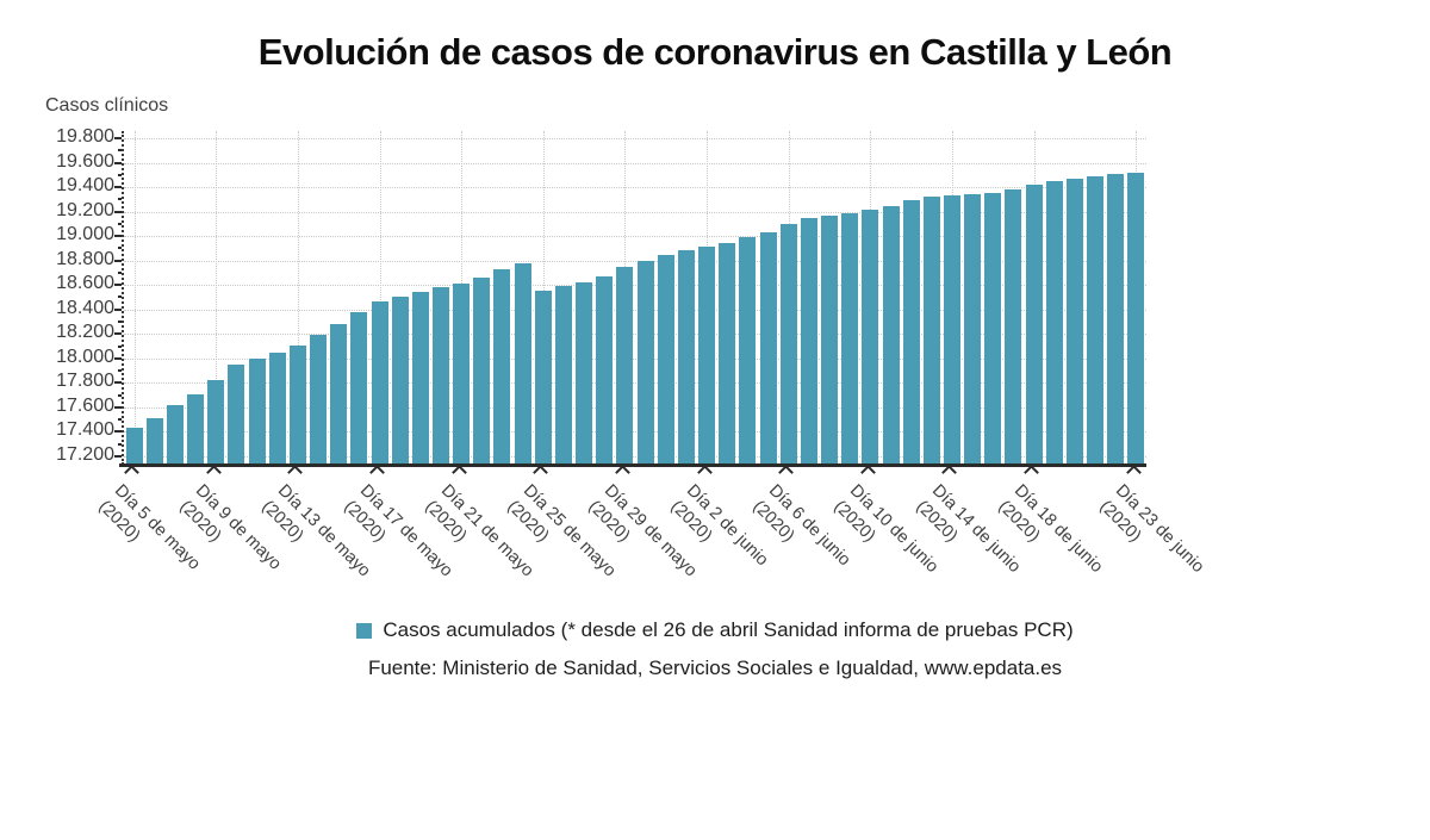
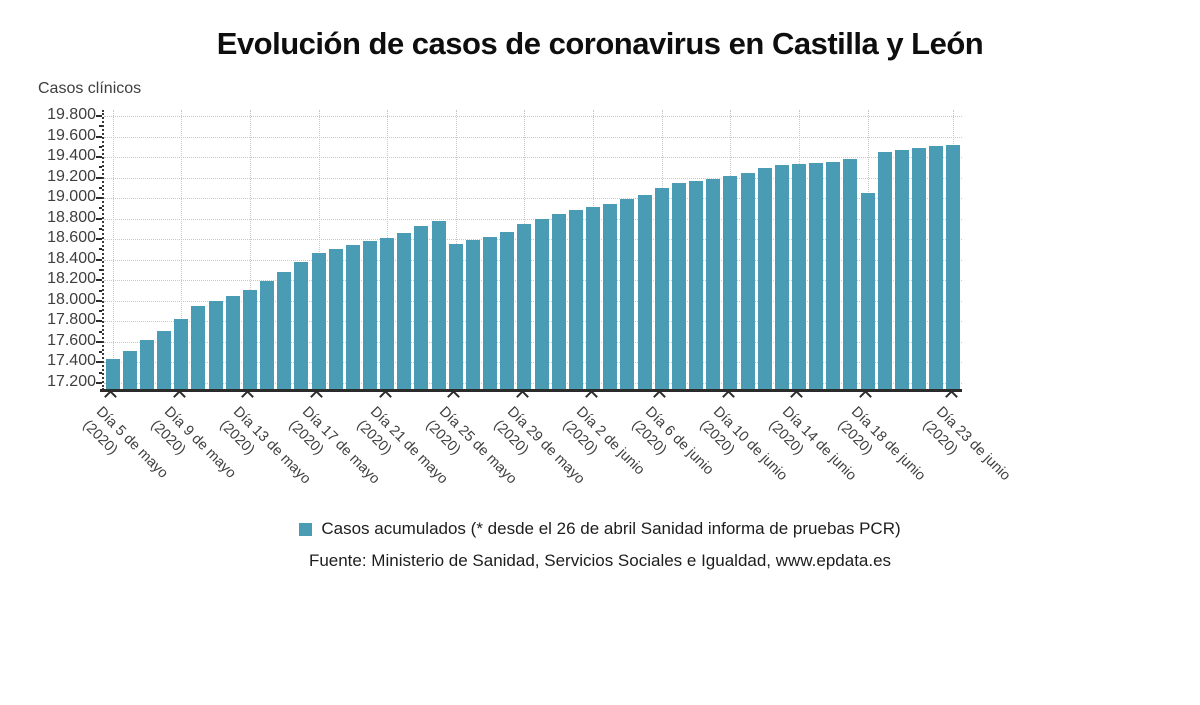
Día 18 de junio (2020): 19420 -> 19050
